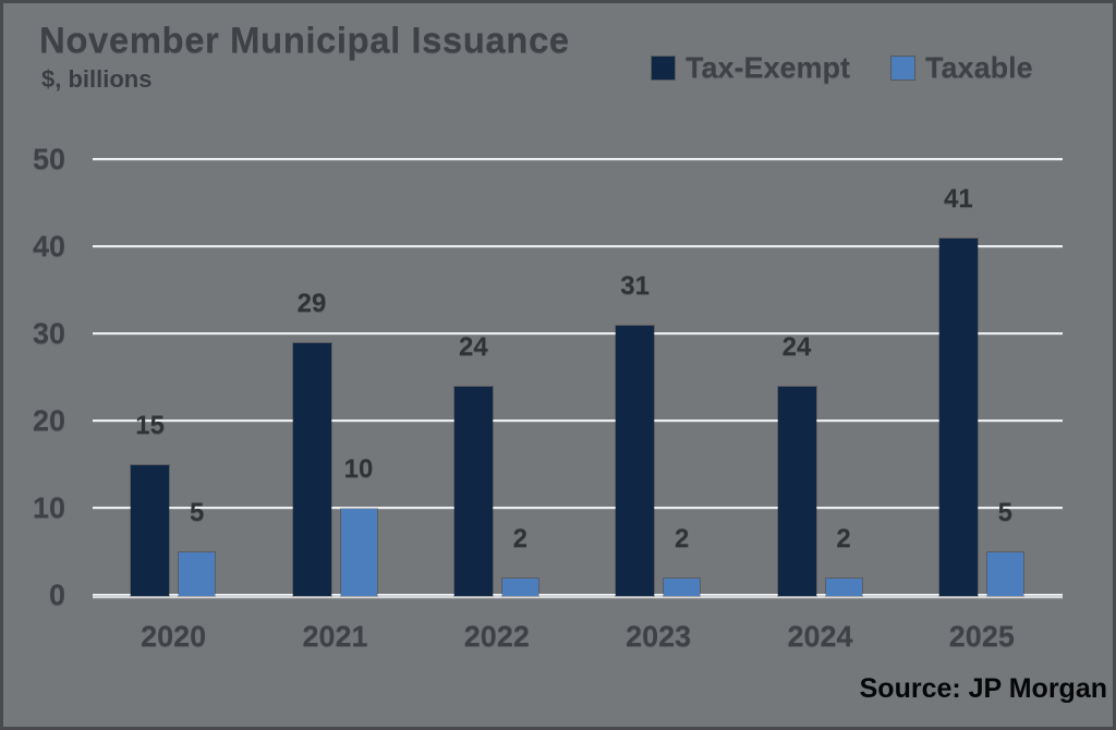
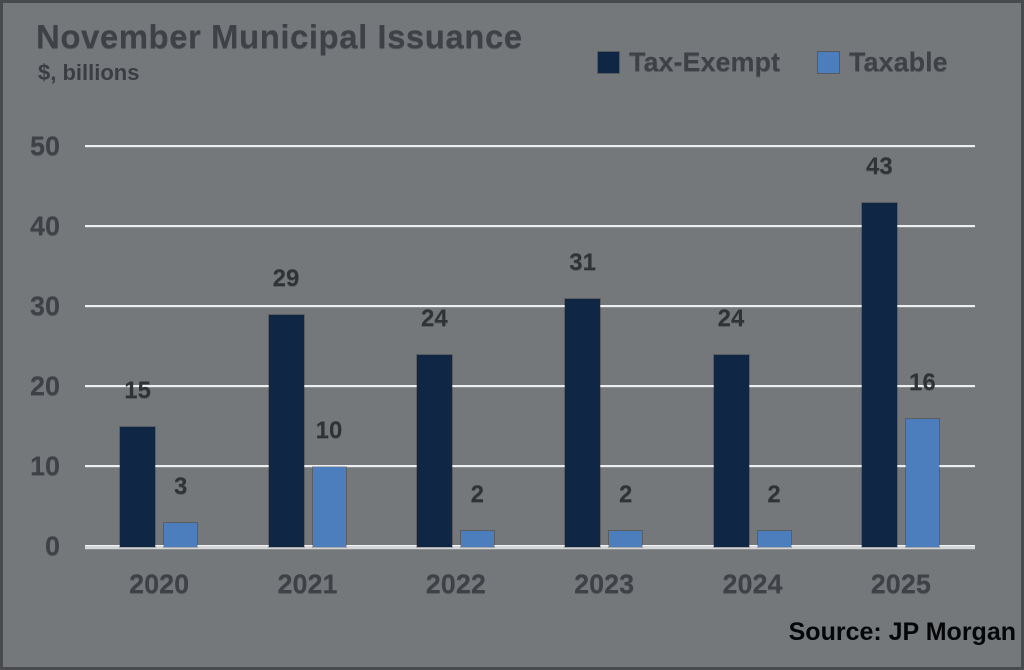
Taxable/2020: 5 -> 3
Tax-Exempt/2025: 41 -> 43
Taxable/2025: 5 -> 16
